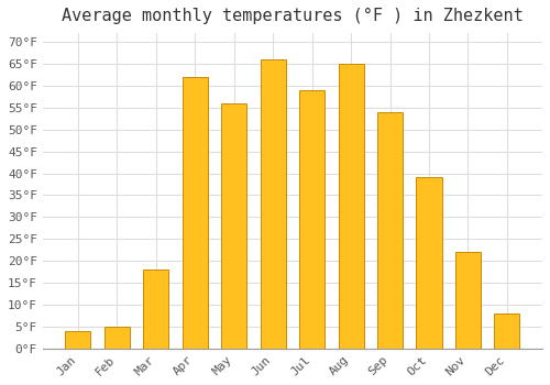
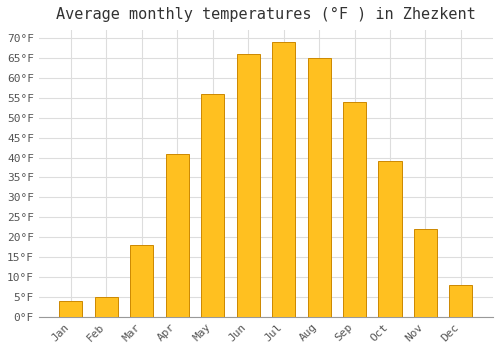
Apr: 62°F -> 41°F
Jul: 59°F -> 69°F
